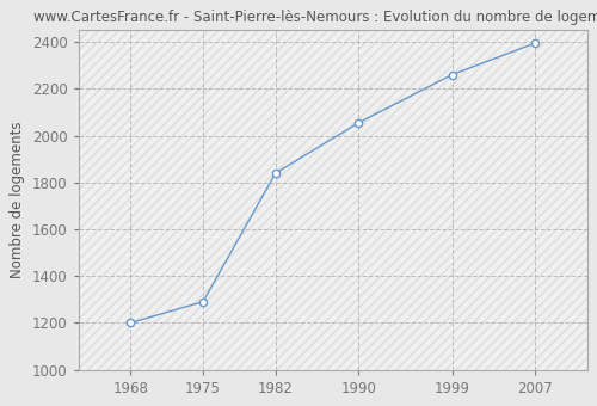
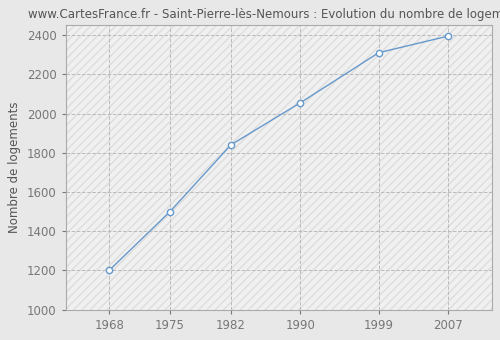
1975: 1290 -> 1500
1999: 2260 -> 2310
